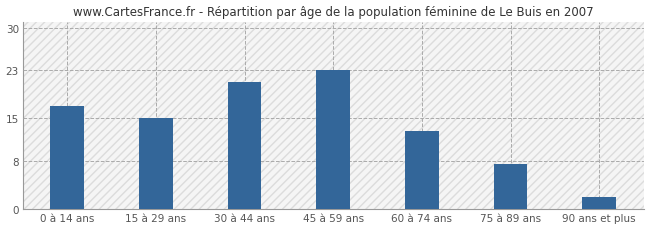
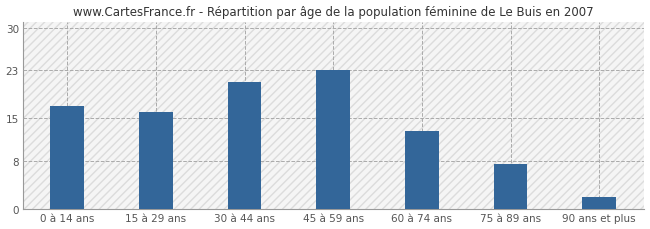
15 à 29 ans: 15.0 -> 16.0
